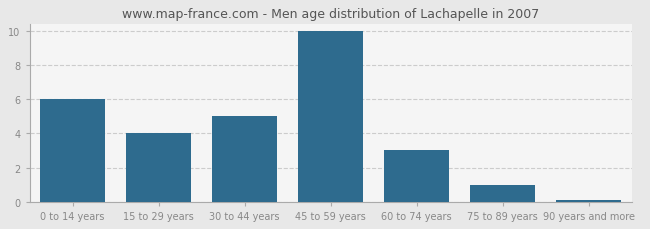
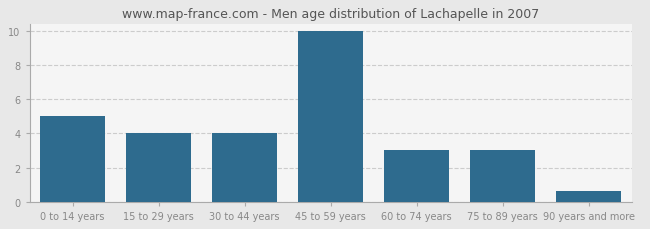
0 to 14 years: 6.0 -> 5.0
30 to 44 years: 5.0 -> 4.0
75 to 89 years: 1.0 -> 3.0
90 years and more: 0.1 -> 0.6
